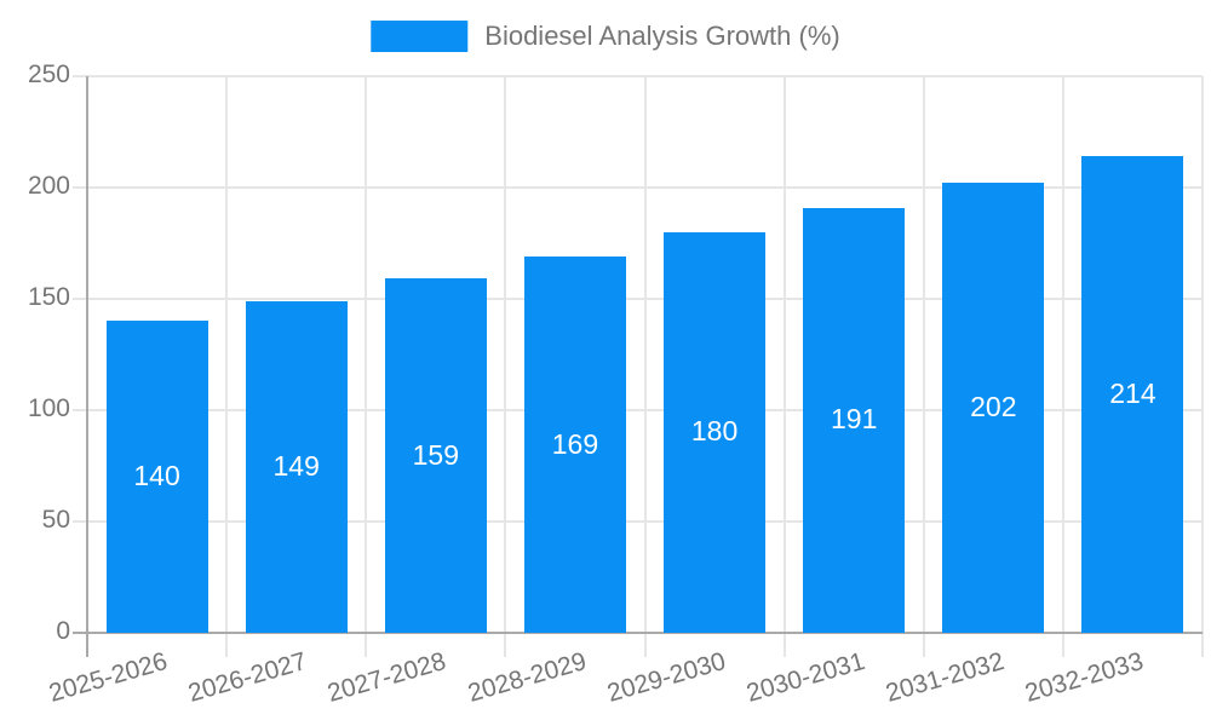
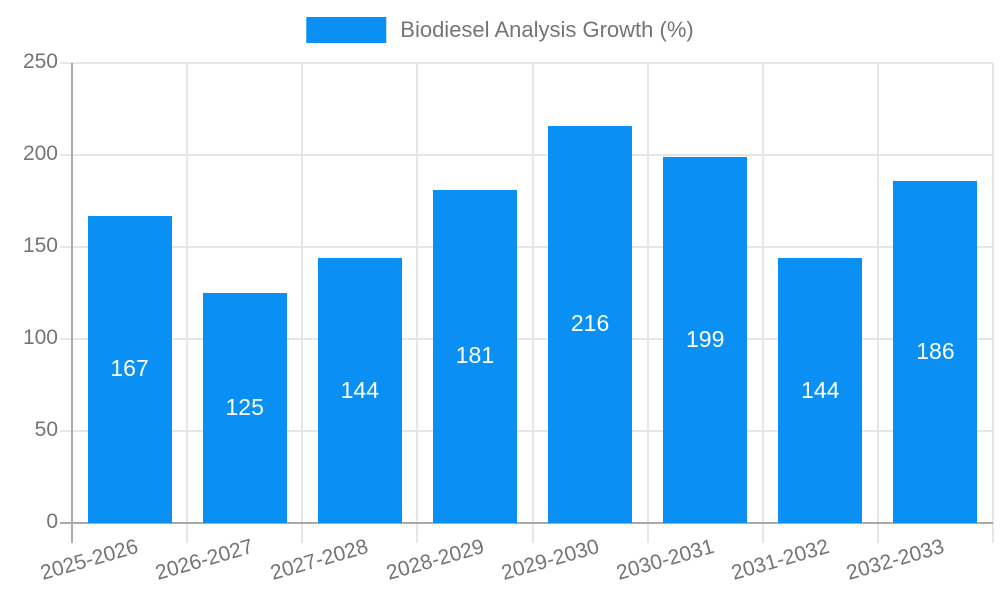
2025-2026: 140 -> 167
2026-2027: 149 -> 125
2027-2028: 159 -> 144
2028-2029: 169 -> 181
2029-2030: 180 -> 216
2030-2031: 191 -> 199
2031-2032: 202 -> 144
2032-2033: 214 -> 186
